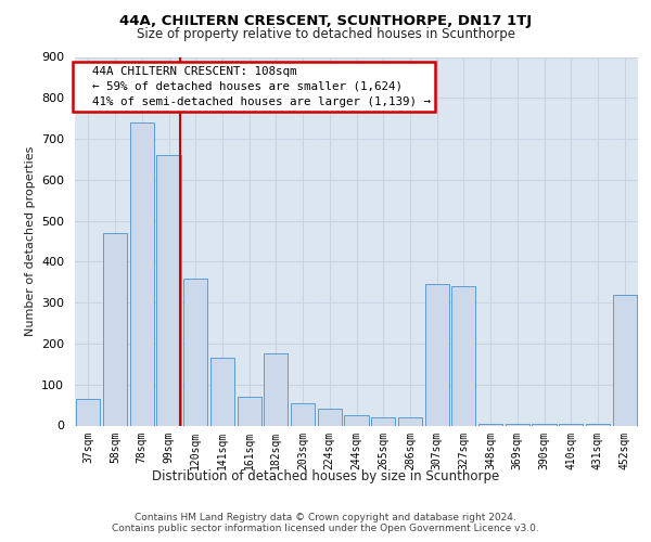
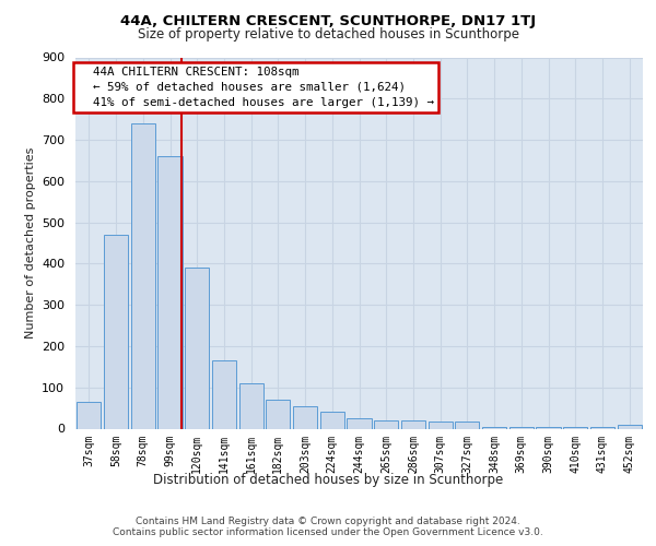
120sqm: 360 -> 390
161sqm: 70 -> 110
182sqm: 175 -> 70
307sqm: 345 -> 18
327sqm: 340 -> 18
452sqm: 320 -> 10
